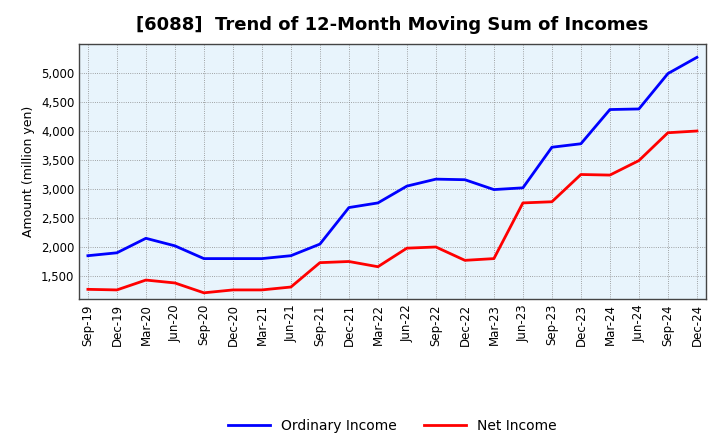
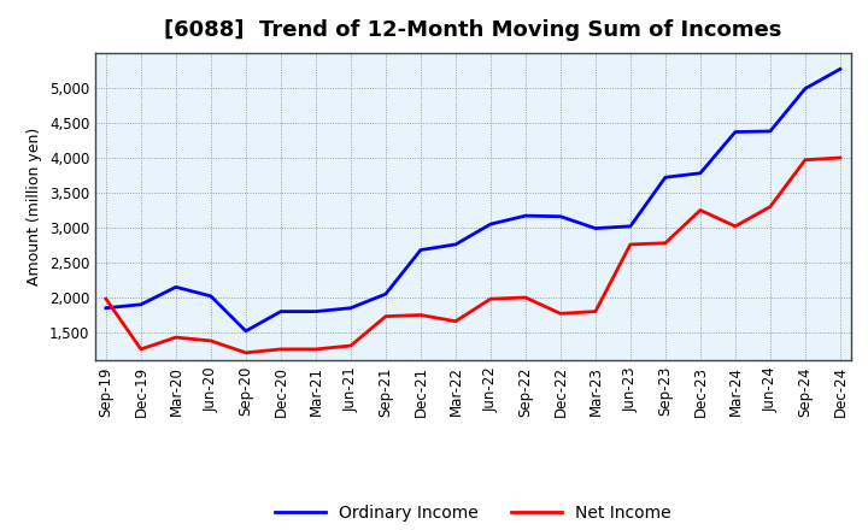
Net Income/Sep-19: 1,270 -> 1,980
Ordinary Income/Sep-20: 1,800 -> 1,520
Net Income/Mar-24: 3,240 -> 3,020
Net Income/Jun-24: 3,490 -> 3,300
